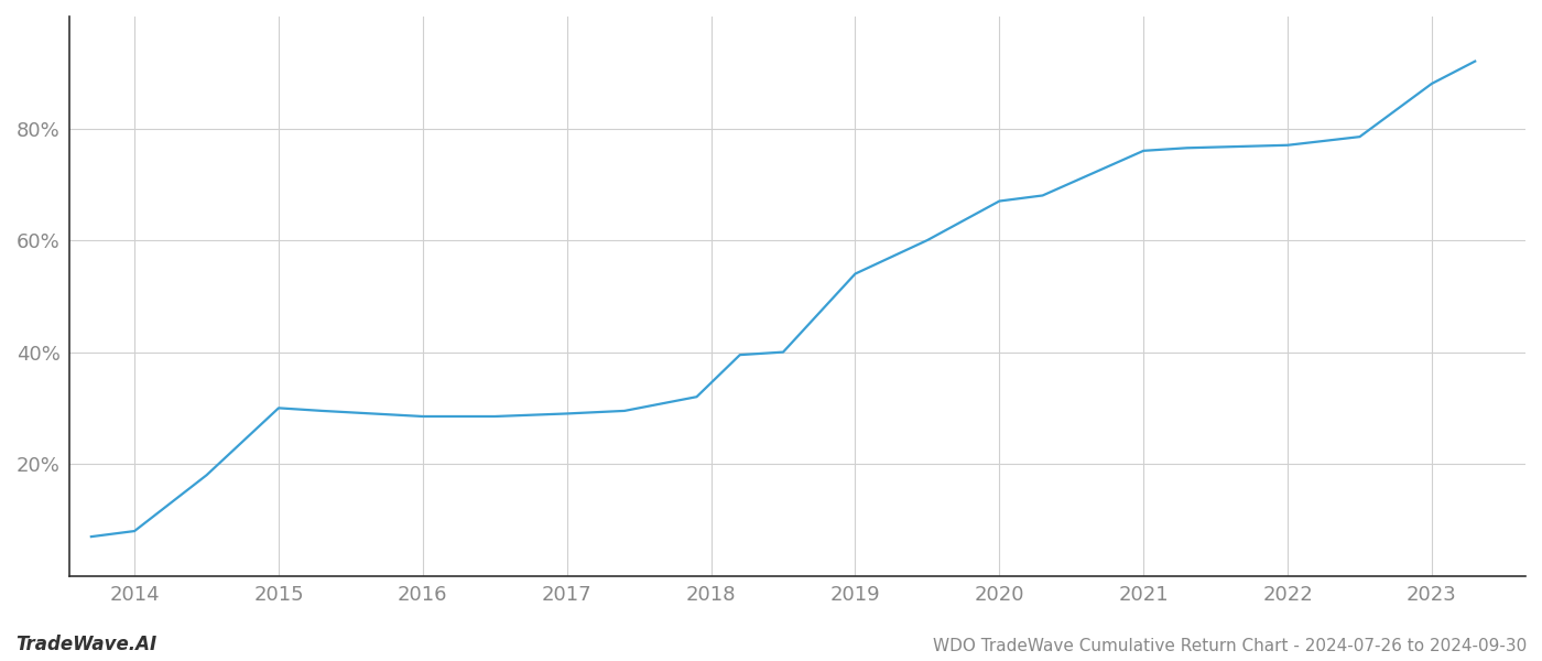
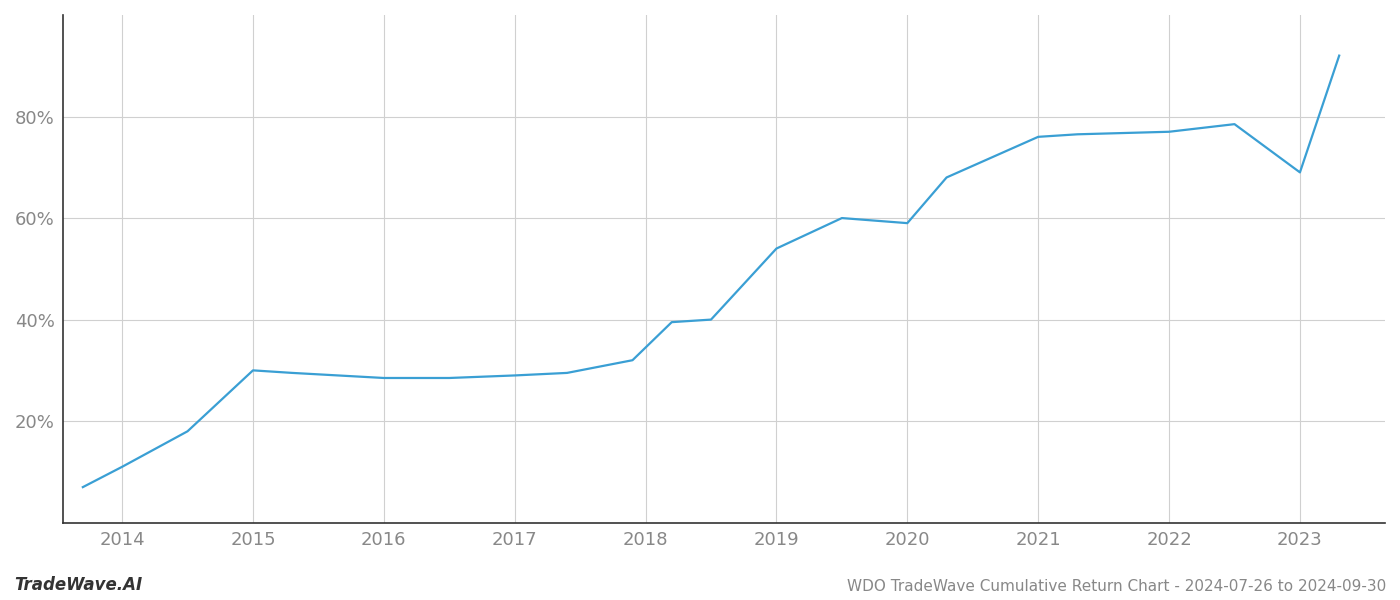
2014: 8.0% -> 11.0%
2020: 67.0% -> 59.0%
2023: 88.0% -> 69.0%
